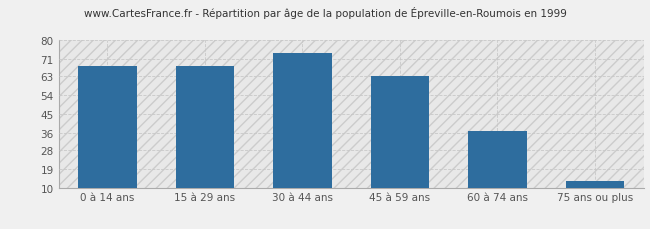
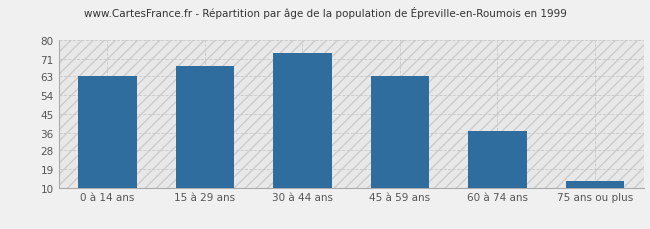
0 à 14 ans: 68 -> 63
